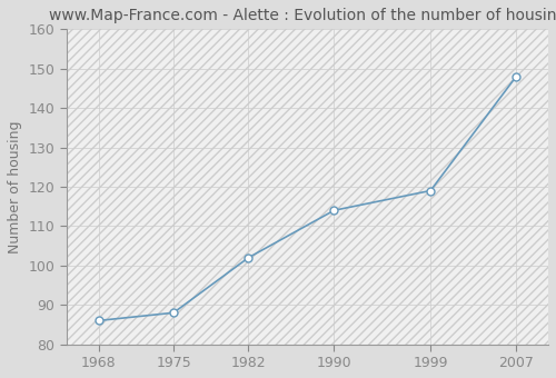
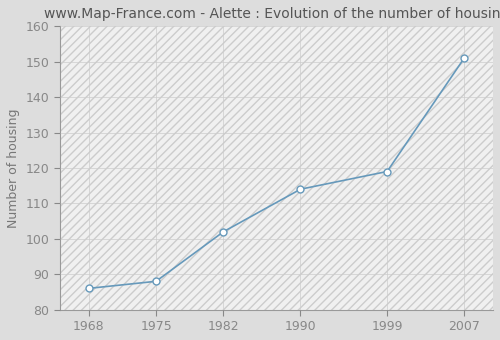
2007: 148 -> 151
